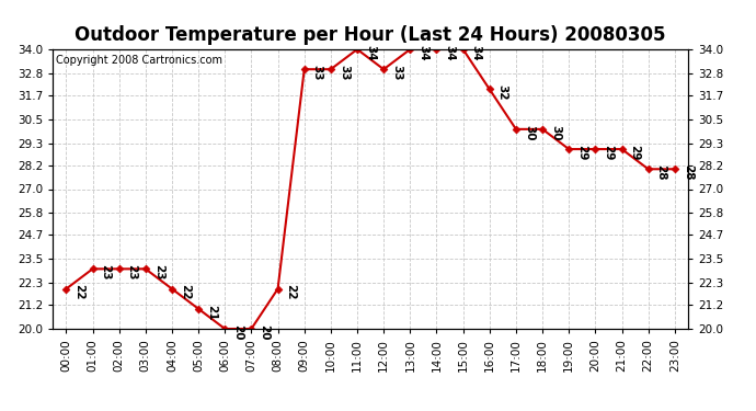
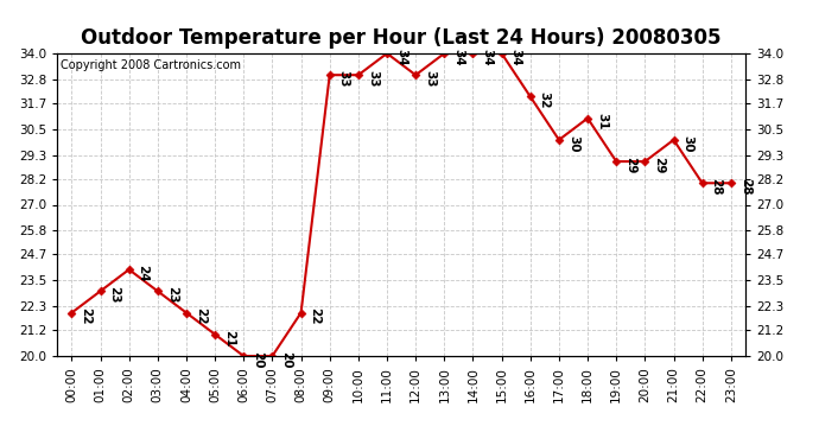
02:00: 23 -> 24
18:00: 30 -> 31
21:00: 29 -> 30
